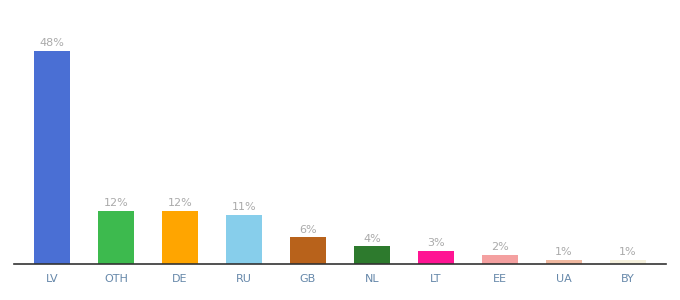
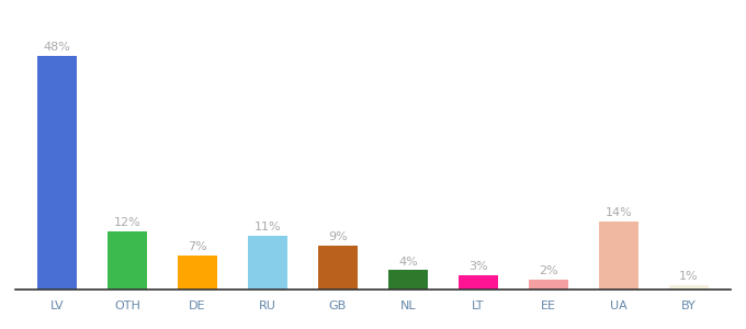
DE: 12% -> 7%
GB: 6% -> 9%
UA: 1% -> 14%
